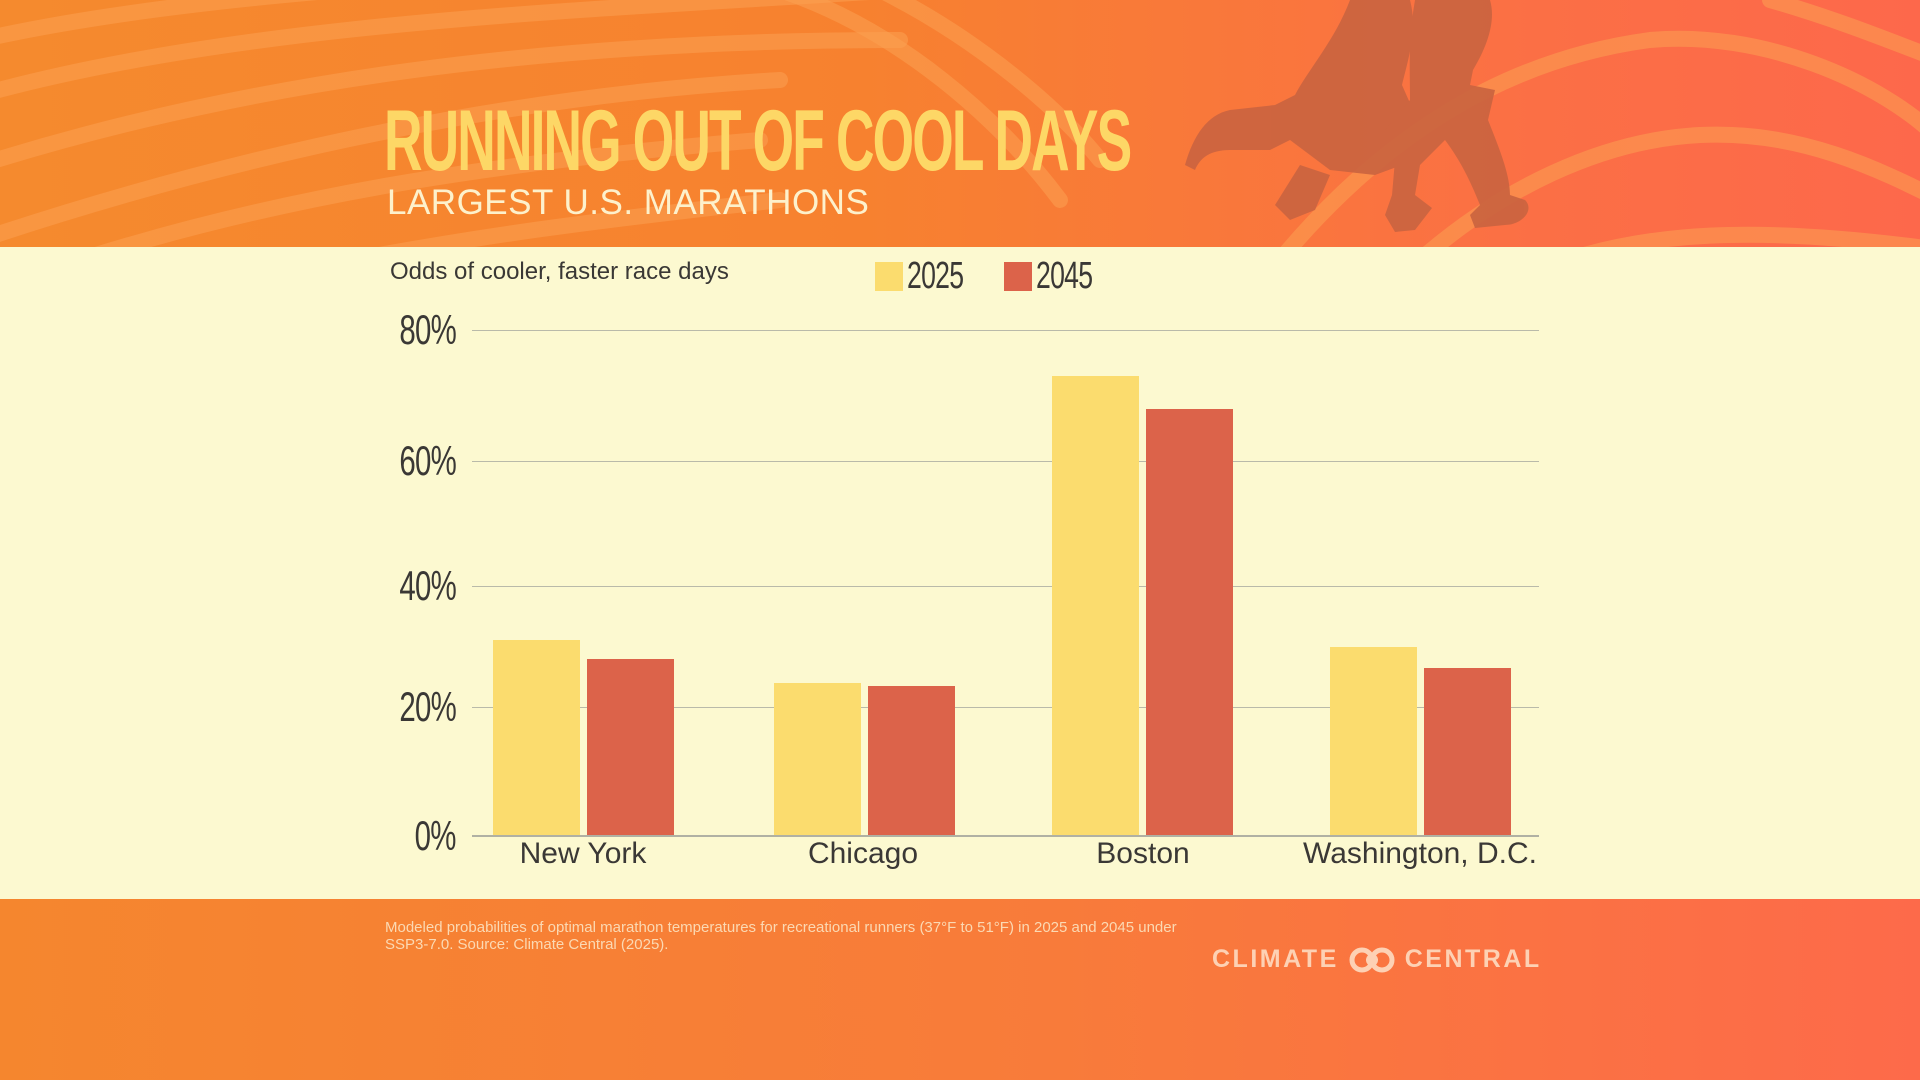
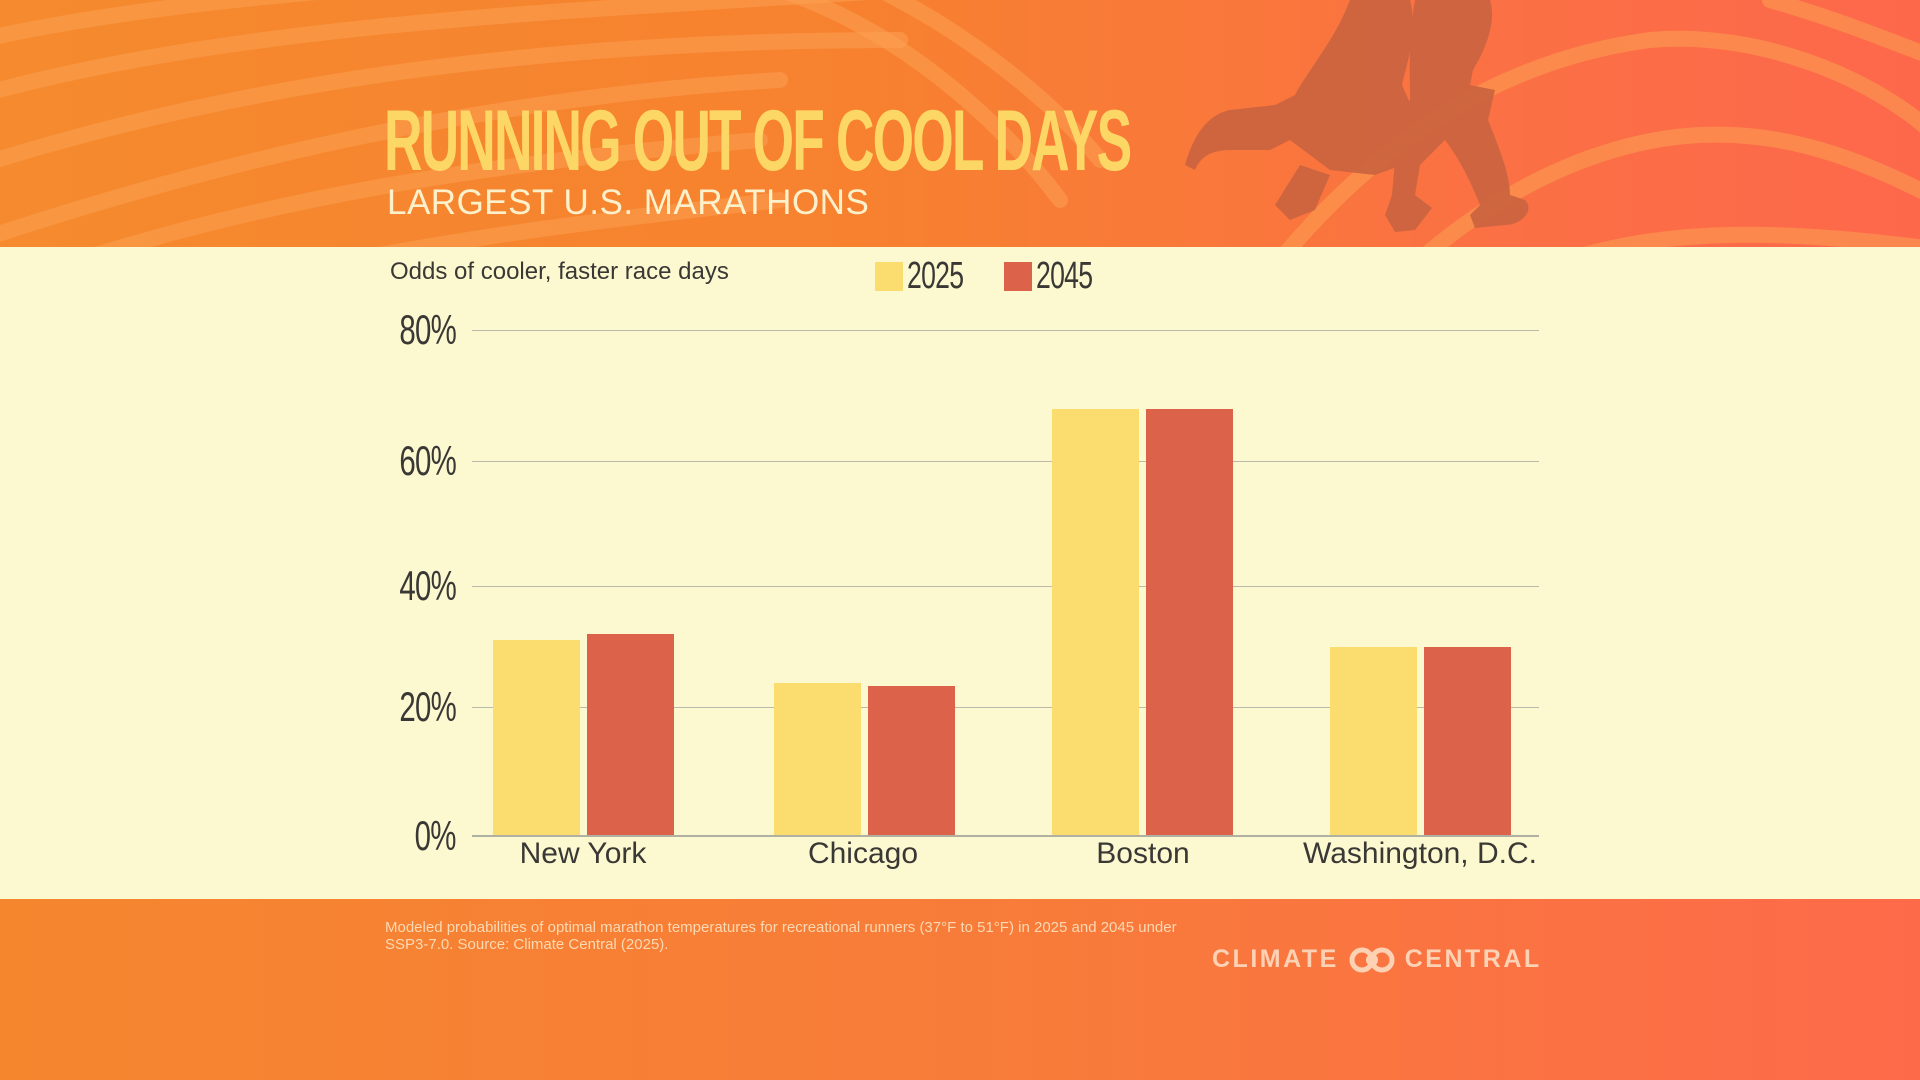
2045/New York: 28% -> 32%
2025/Boston: 73% -> 68%
2045/Washington, D.C.: 26% -> 30%
